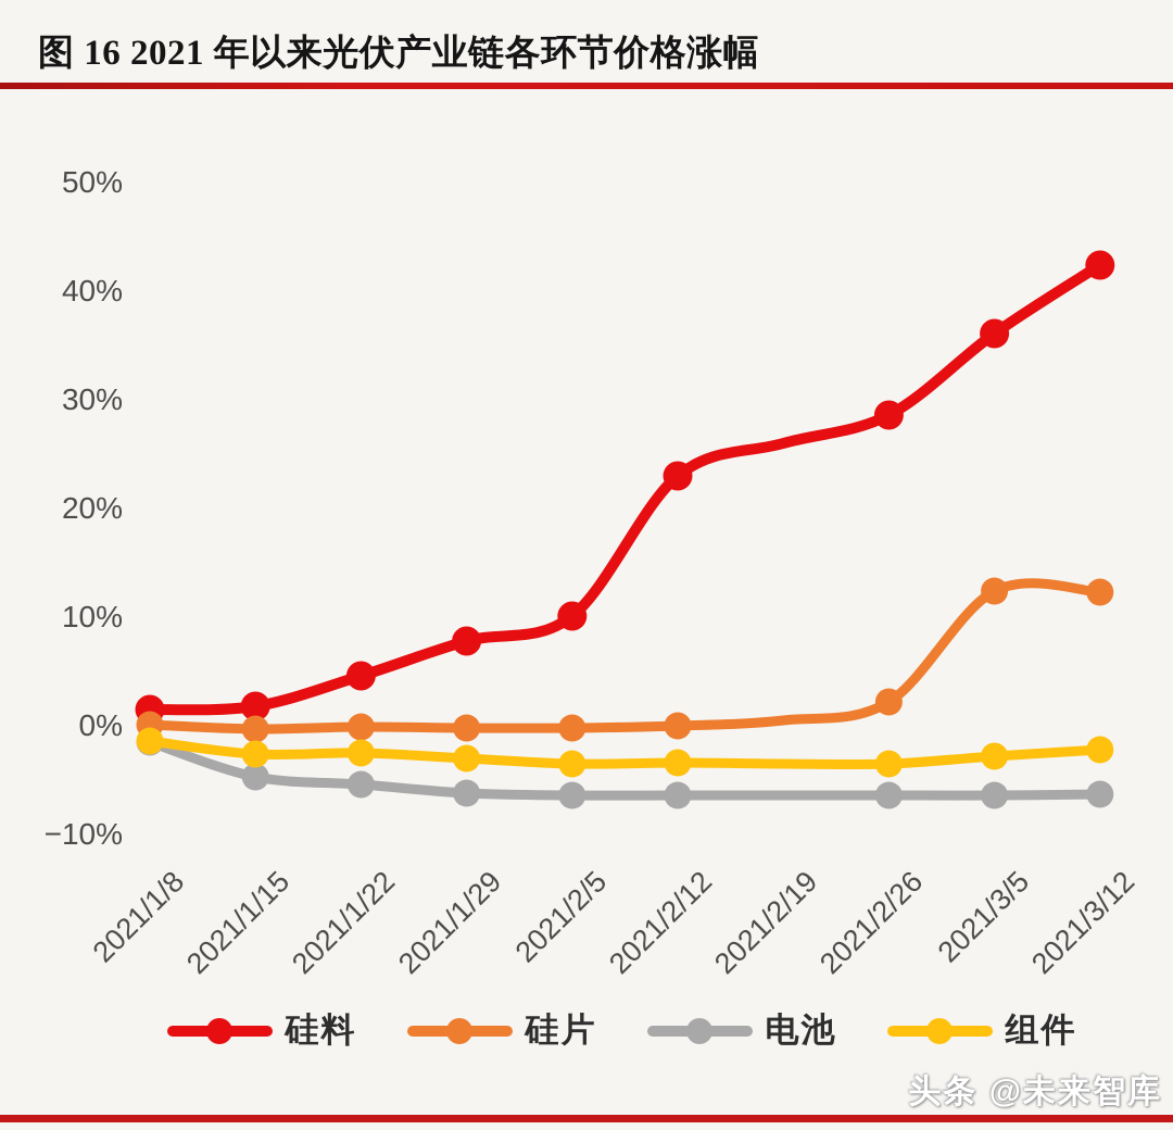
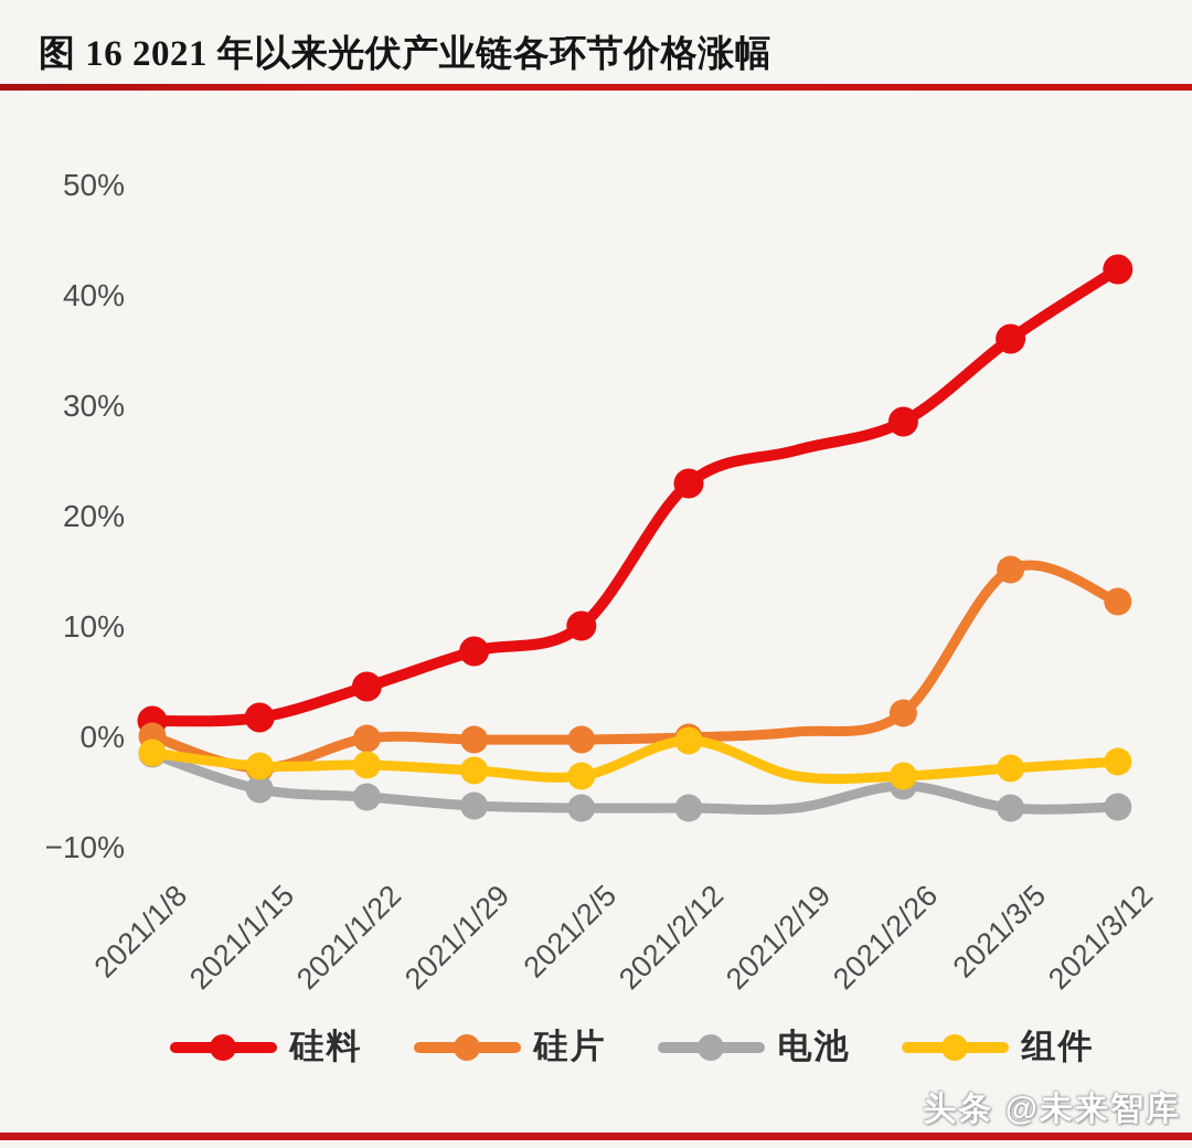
硅片/2021/1/15: -0.3% -> -2.8%
组件/2021/2/12: -3.4% -> -0.3%
电池/2021/2/26: -6.4% -> -4.4%
硅片/2021/3/5: 12.4% -> 15.2%
